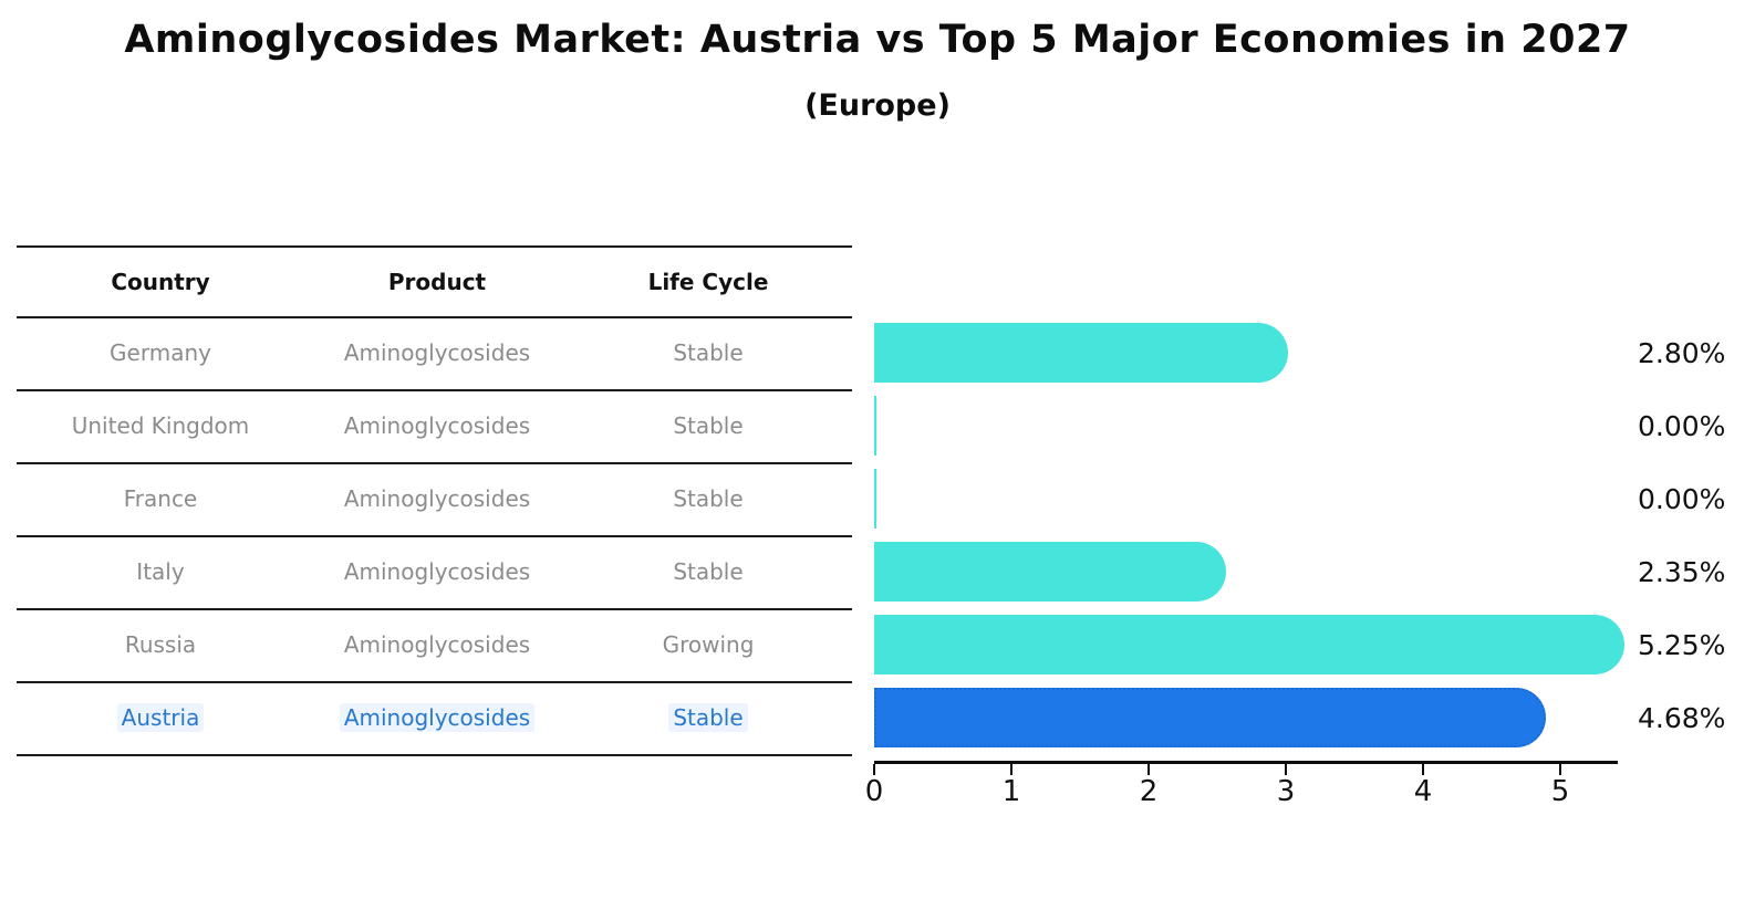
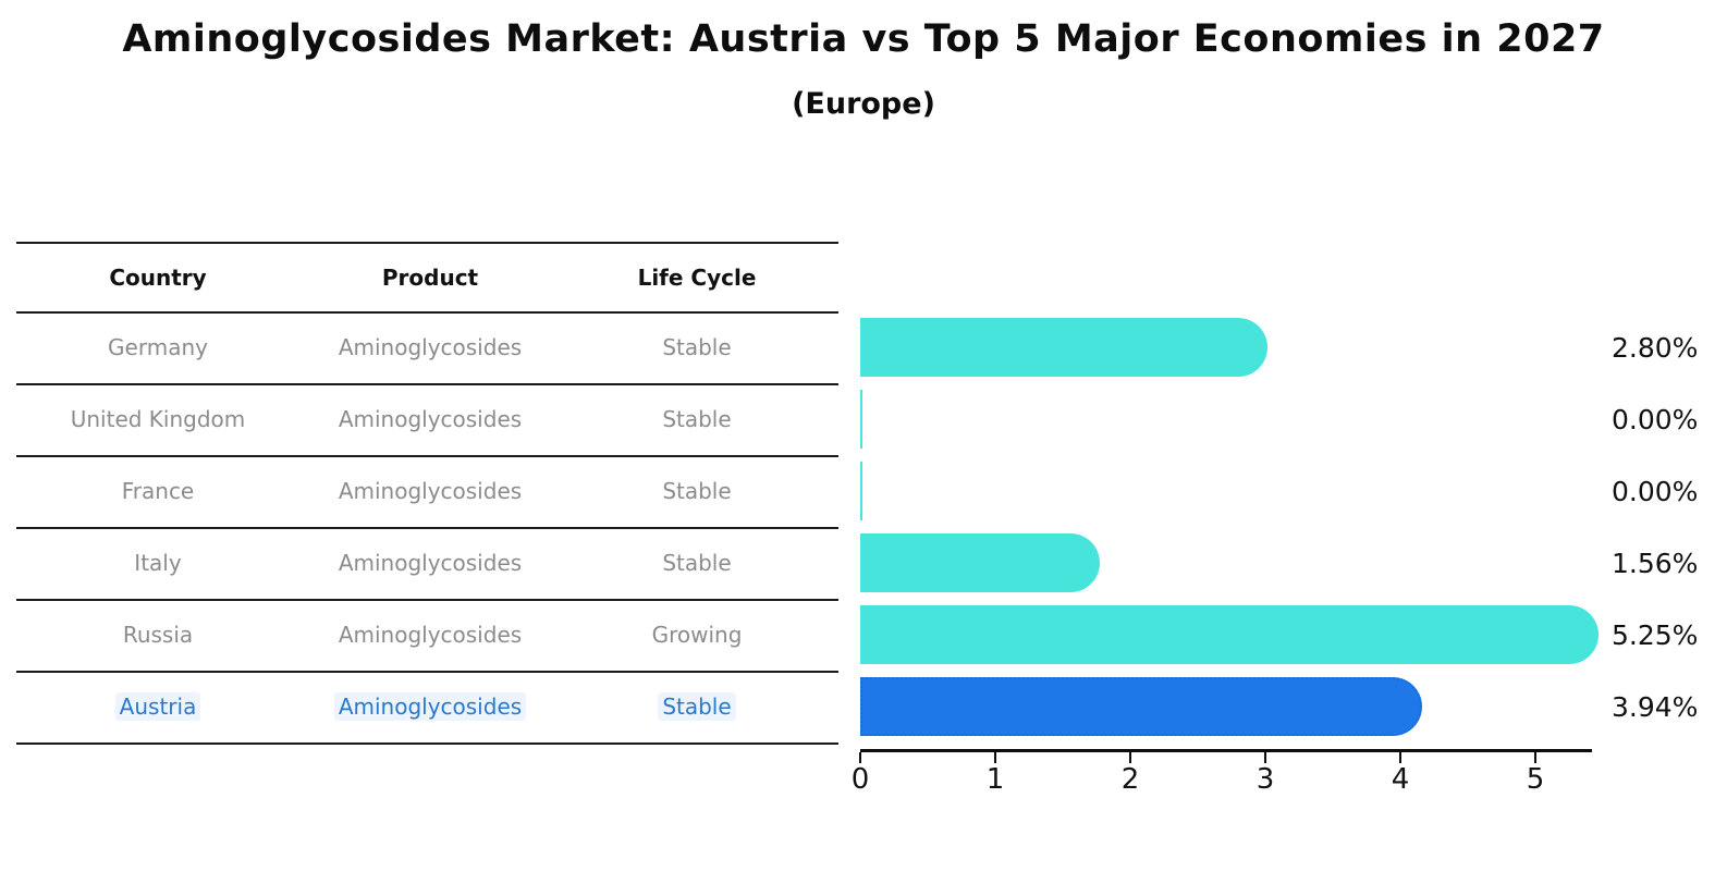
Italy: 2.35% -> 1.56%
Austria: 4.68% -> 3.94%
